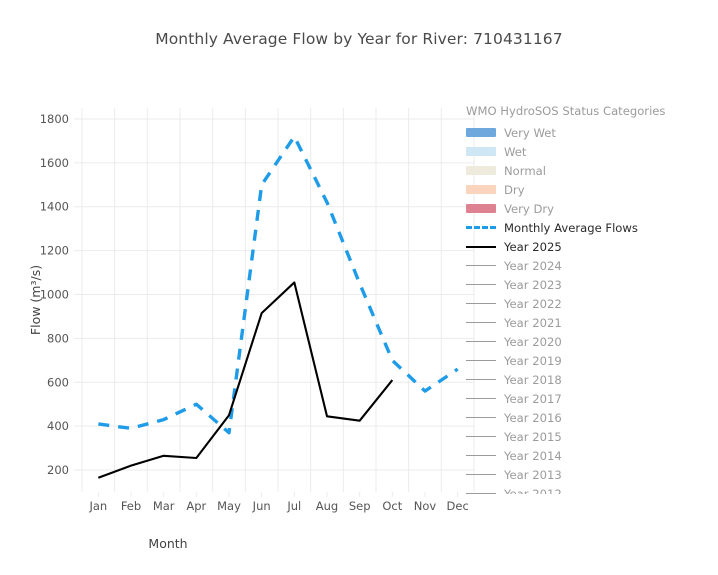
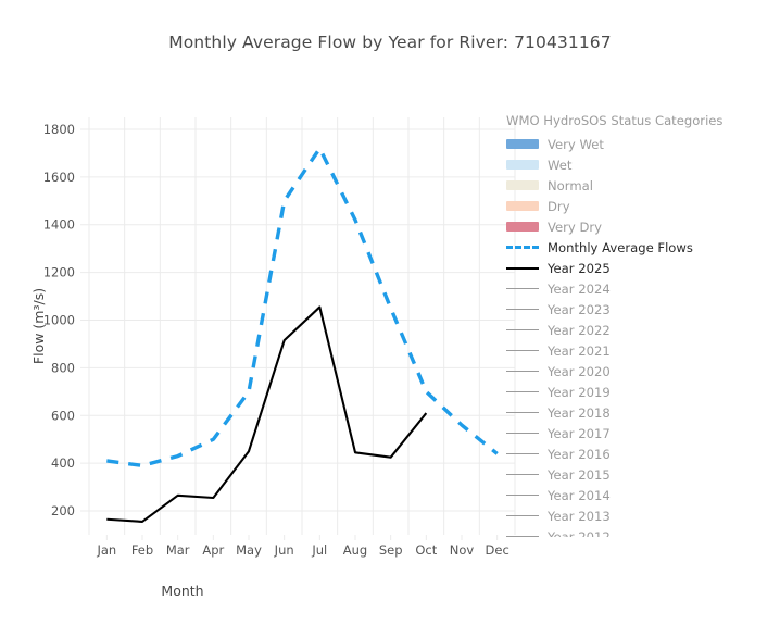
Year 2025/Feb: 220 -> 160
Monthly Average Flows/May: 370 -> 700
Monthly Average Flows/Dec: 660 -> 440
